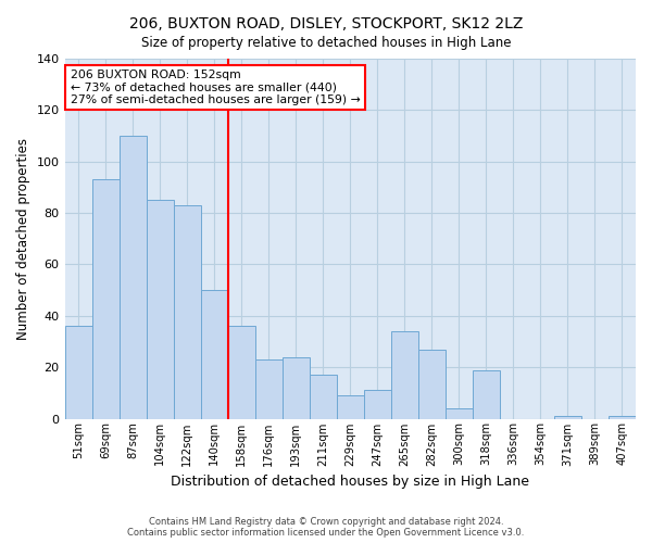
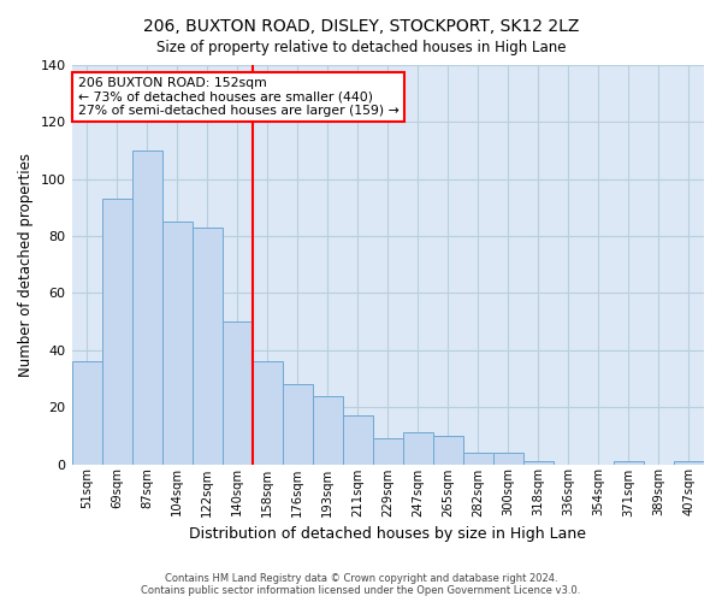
176sqm: 23 -> 28
265sqm: 34 -> 10
282sqm: 27 -> 4
318sqm: 19 -> 1
